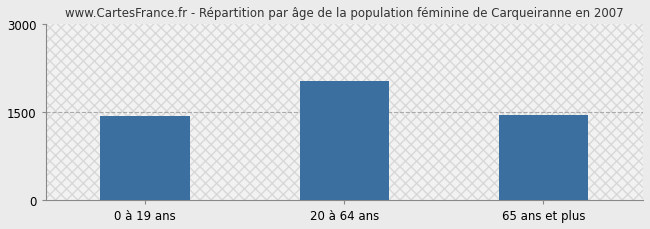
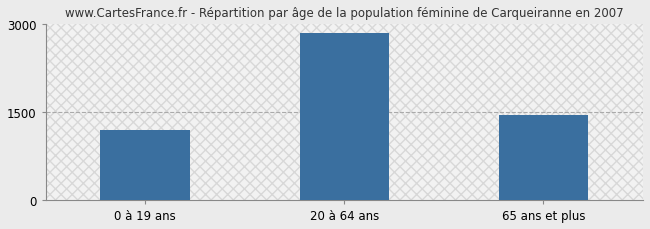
0 à 19 ans: 1440 -> 1200
20 à 64 ans: 2040 -> 2850
